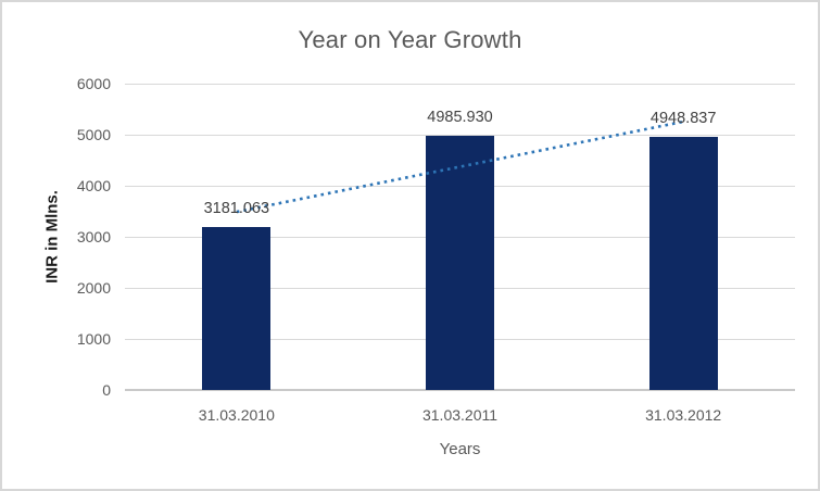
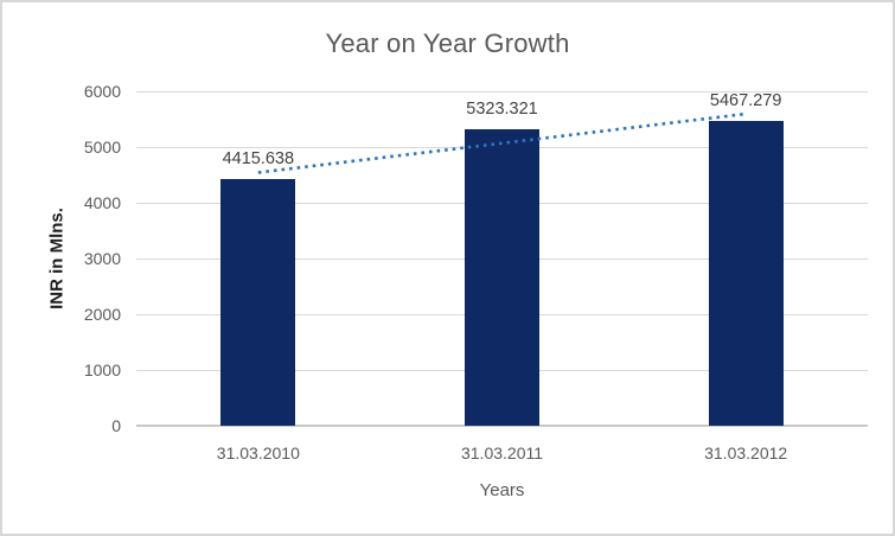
31.03.2010: 3181.063 -> 4415.638
31.03.2011: 4985.930 -> 5323.321
31.03.2012: 4948.837 -> 5467.279
